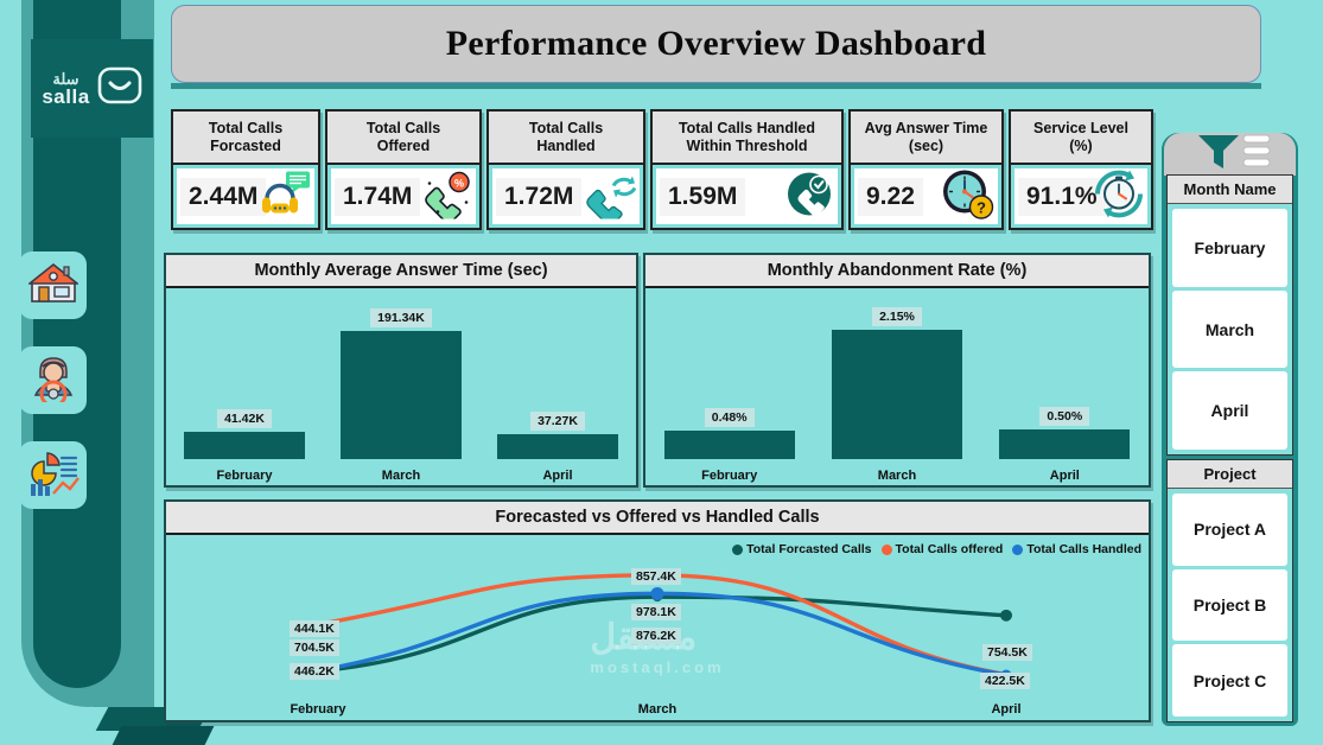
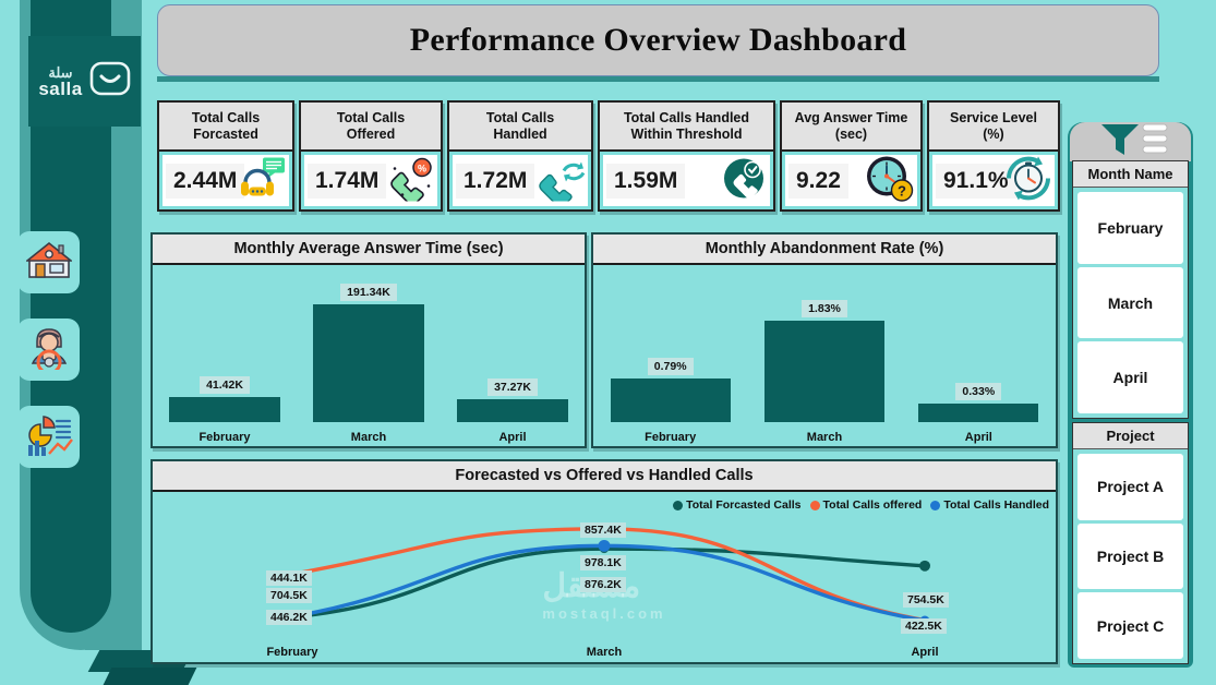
Monthly Abandonment Rate (%)/February: 0.48% -> 0.79%
Monthly Abandonment Rate (%)/March: 2.15% -> 1.83%
Monthly Abandonment Rate (%)/April: 0.50% -> 0.33%
